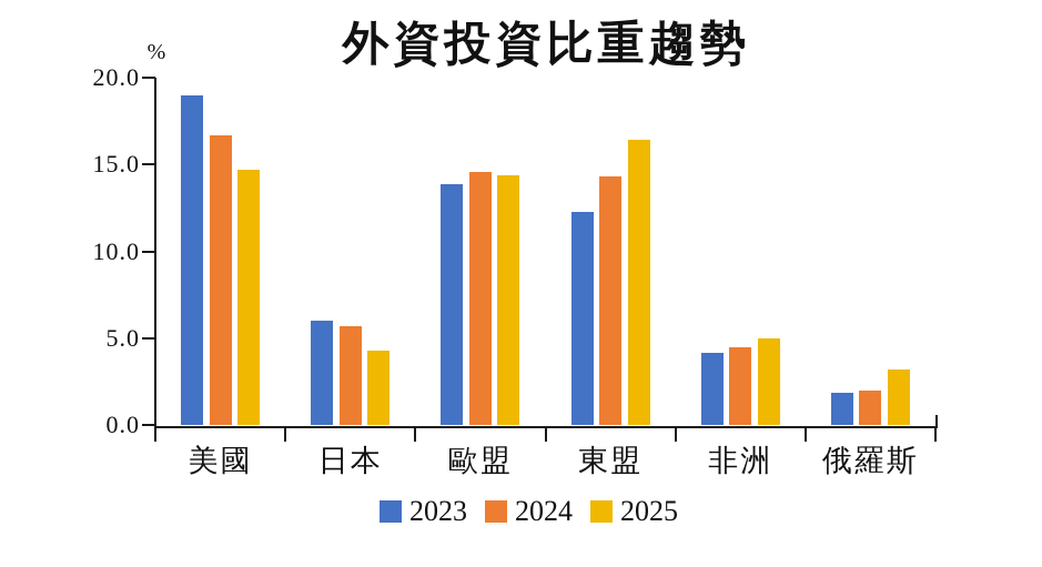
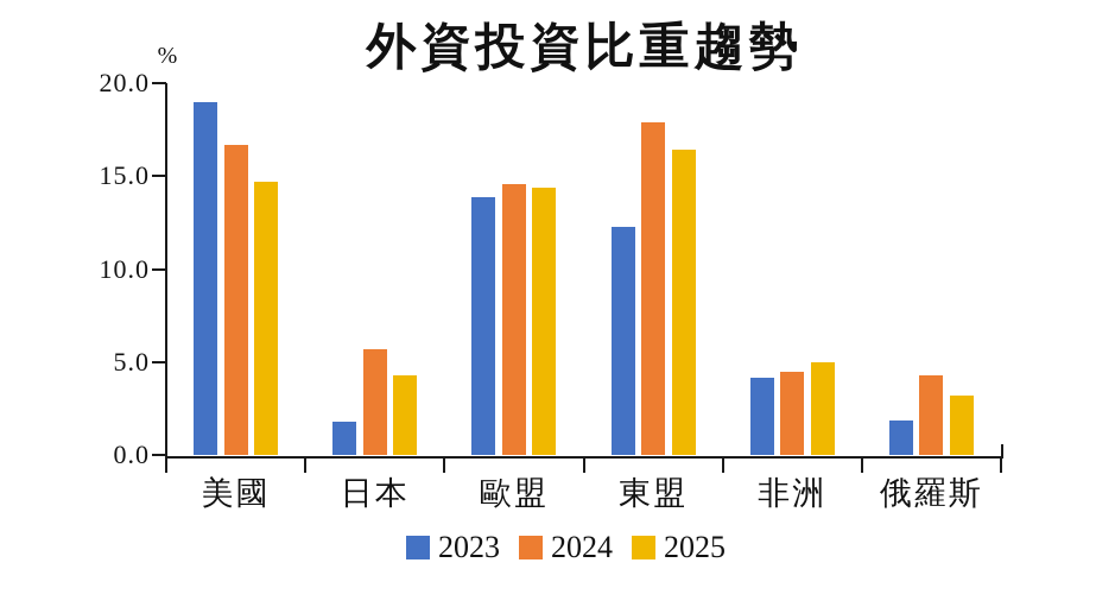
2023/日本: 6.0 -> 1.8
2024/東盟: 14.3 -> 17.9
2024/俄羅斯: 2.0 -> 4.3
